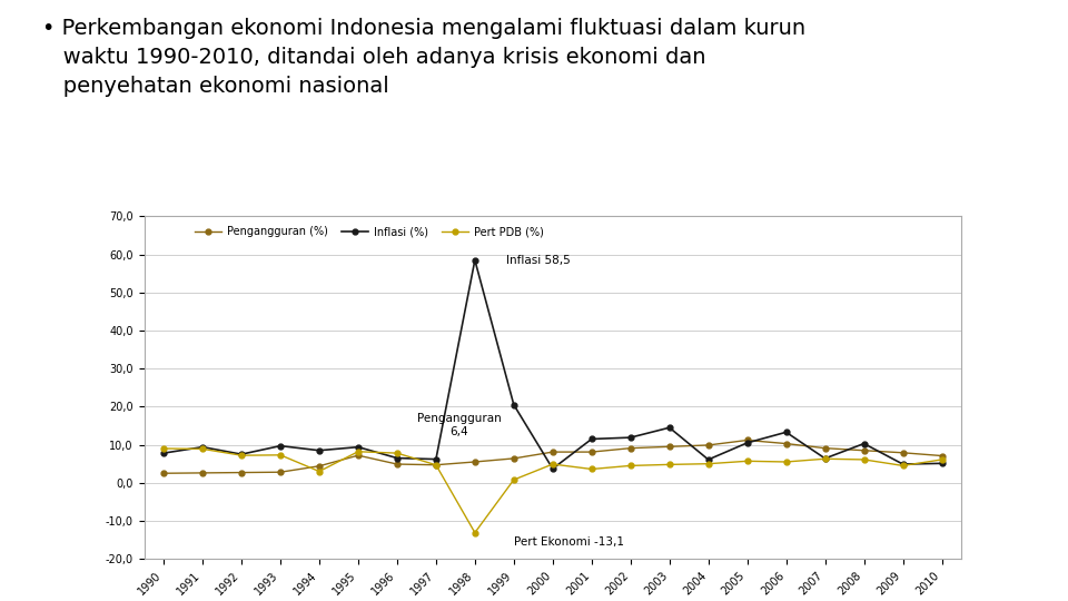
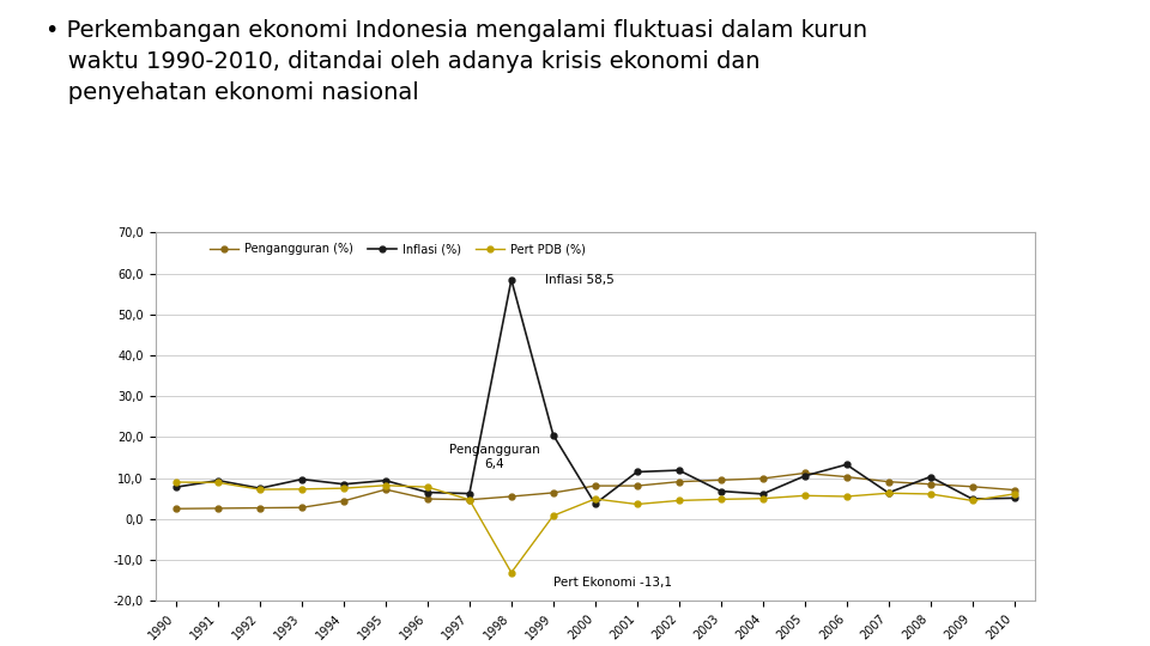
Pert PDB (%)/1994: 3,0 -> 7,5
Inflasi (%)/2003: 14,5 -> 6,8
